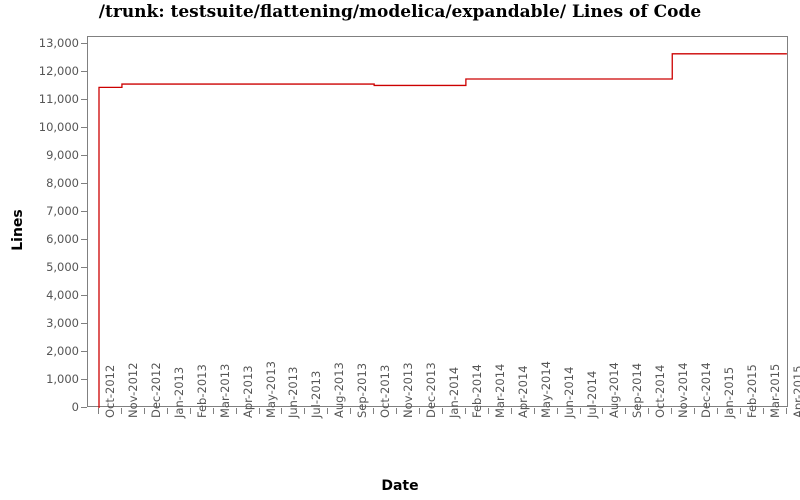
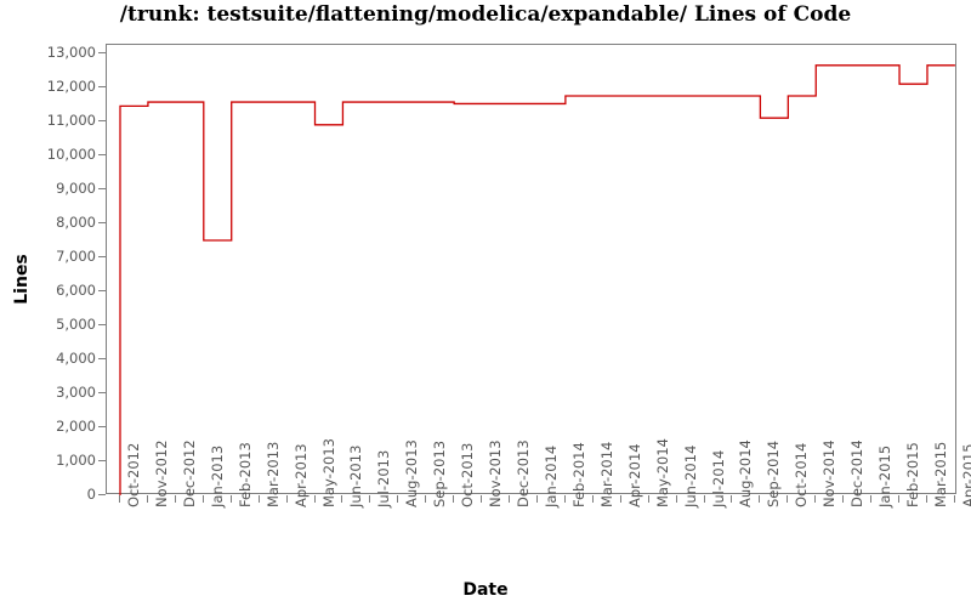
Jan-2013: 11600 -> 7500
May-2013: 11600 -> 10900
Sep-2014: 11800 -> 11100
Feb-2015: 12600 -> 12100
